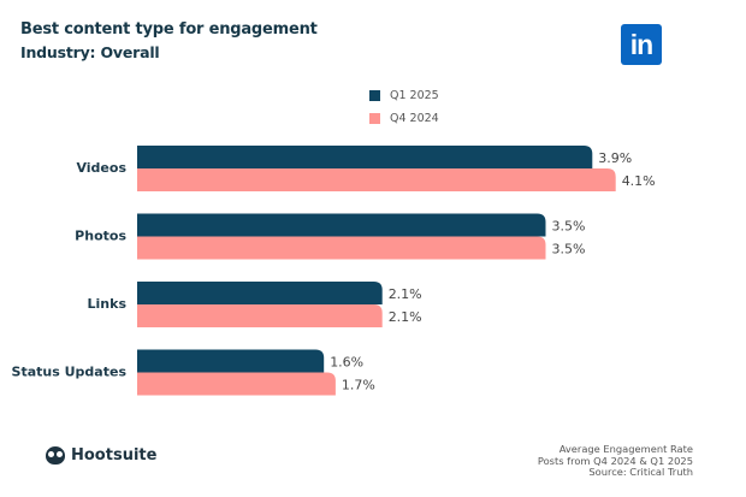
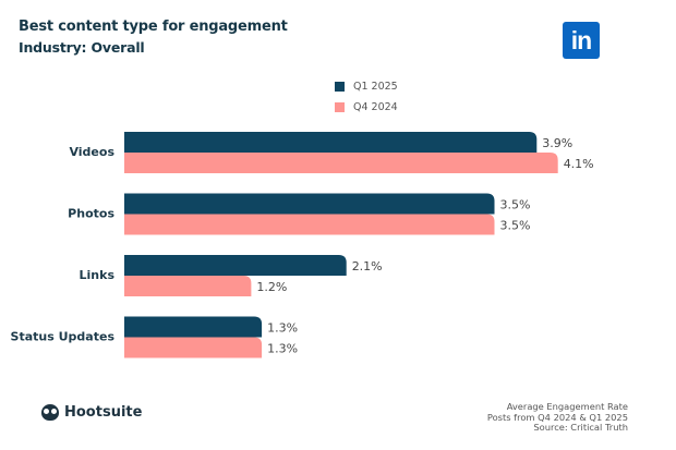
Q4 2024/Links: 2.1% -> 1.2%
Q1 2025/Status Updates: 1.6% -> 1.3%
Q4 2024/Status Updates: 1.7% -> 1.3%
